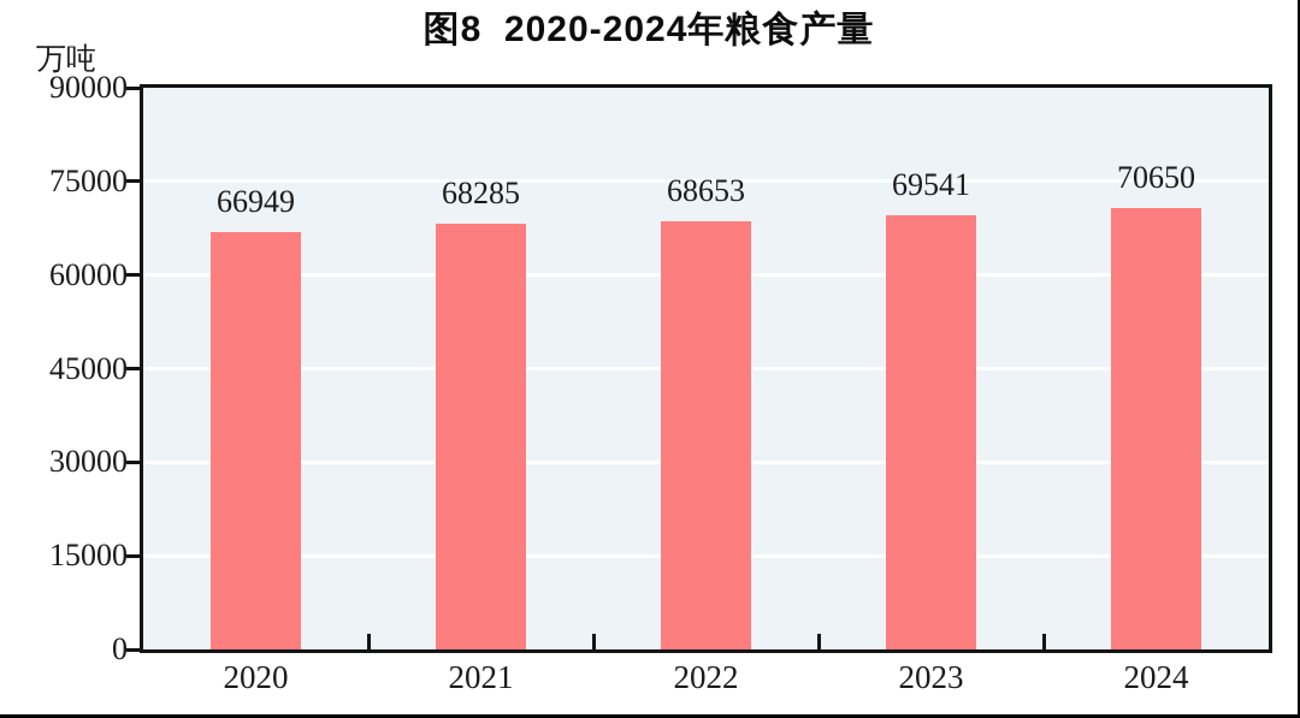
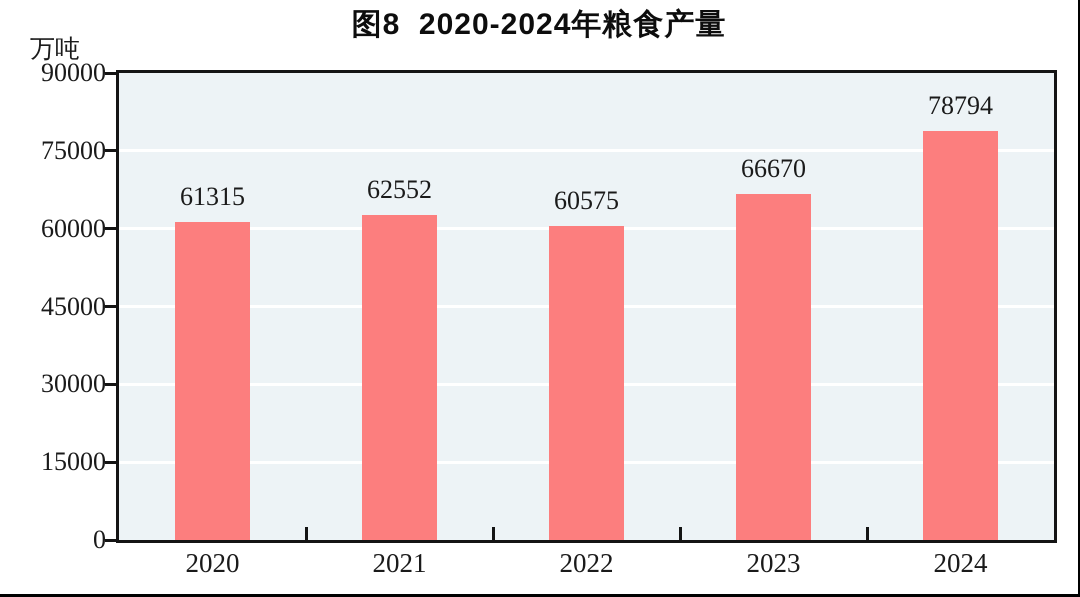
2020: 66949 -> 61315
2021: 68285 -> 62552
2022: 68653 -> 60575
2023: 69541 -> 66670
2024: 70650 -> 78794
